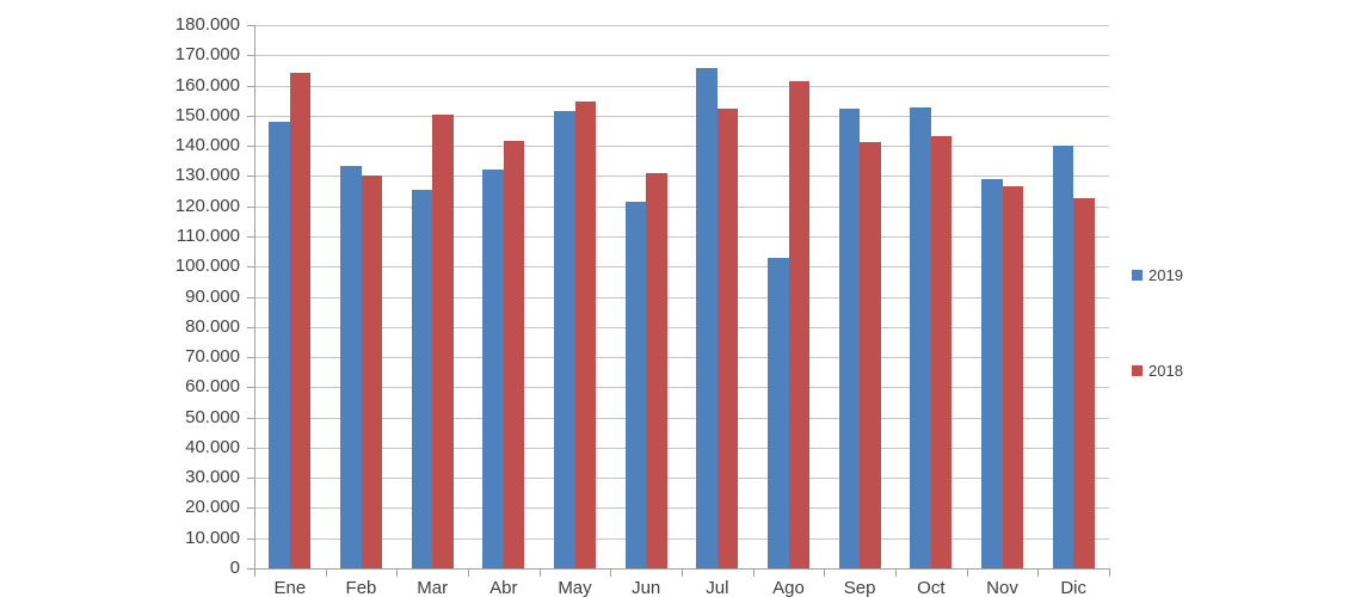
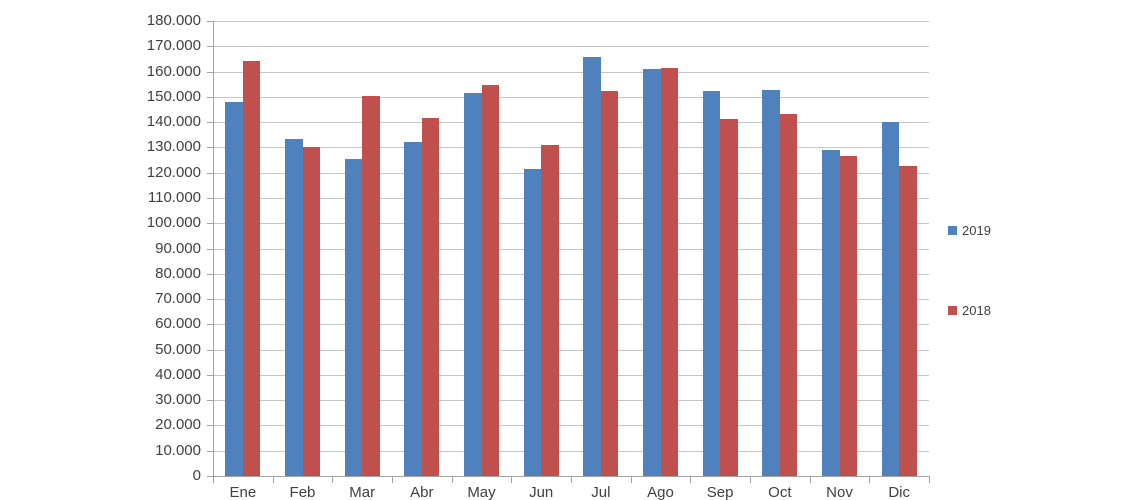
2019/Ago: 103000 -> 161000
